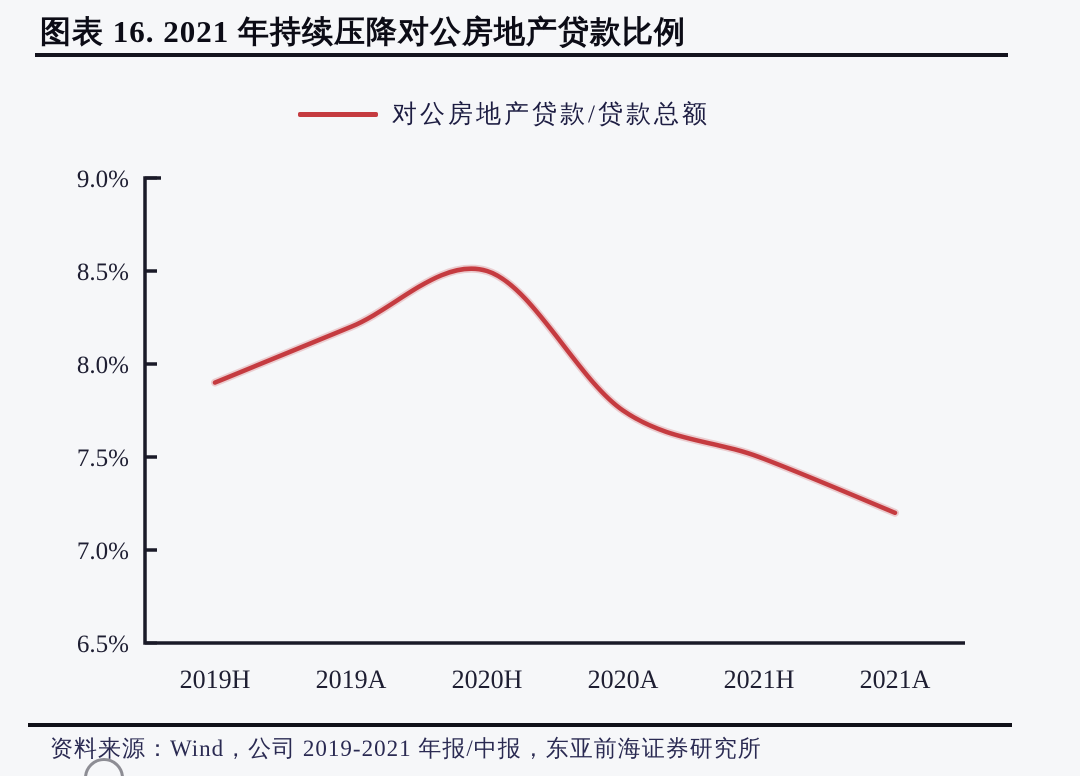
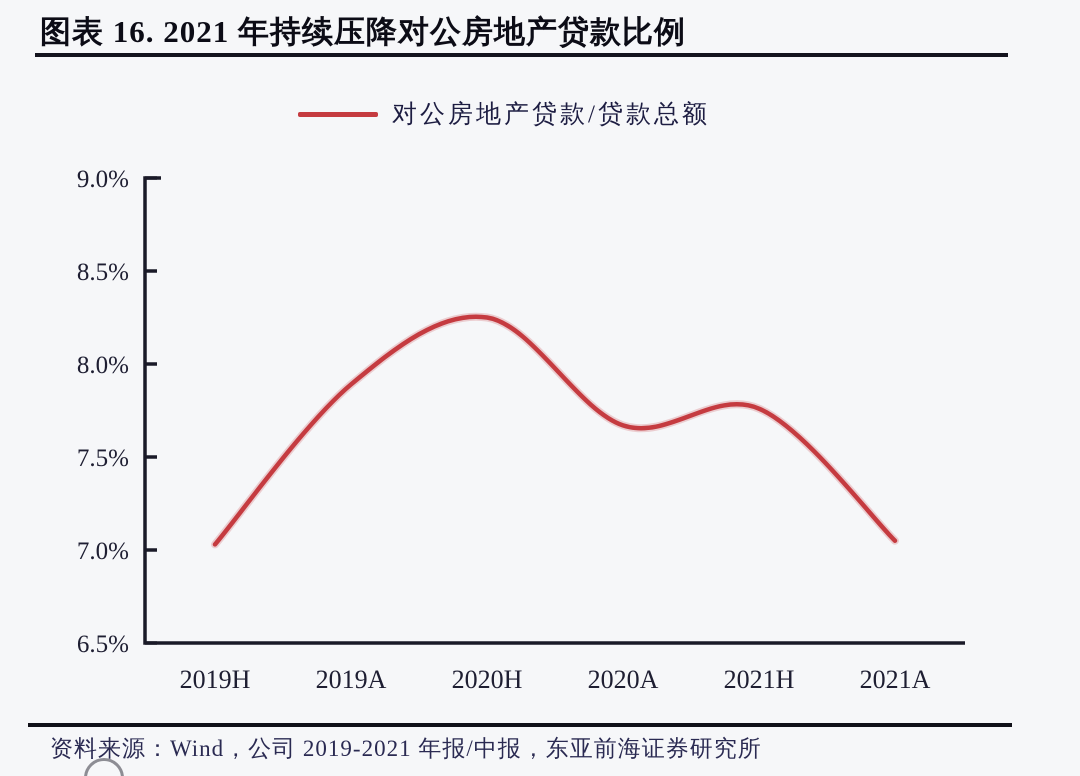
2019H: 7.90% -> 7.03%
2019A: 8.20% -> 7.89%
2020H: 8.50% -> 8.25%
2020A: 7.75% -> 7.67%
2021H: 7.50% -> 7.76%
2021A: 7.20% -> 7.05%
